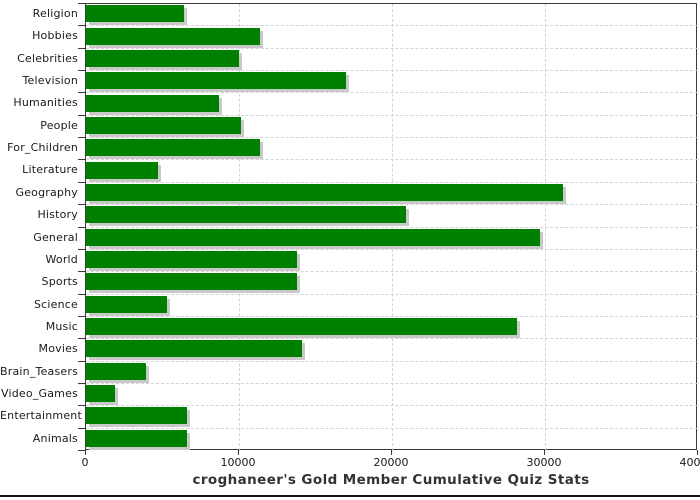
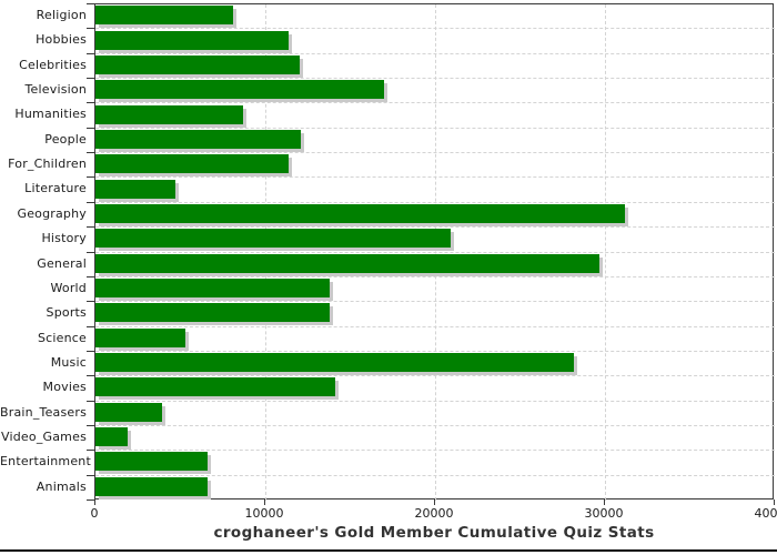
Religion: 6400 -> 8100
Celebrities: 10000 -> 12000
People: 10100 -> 12100
